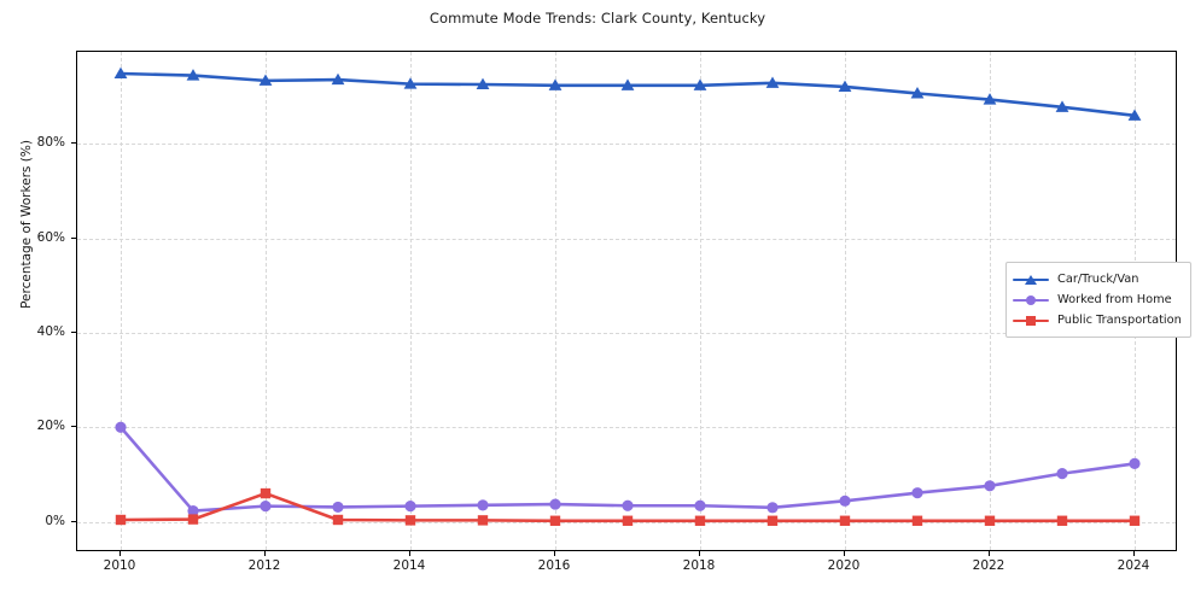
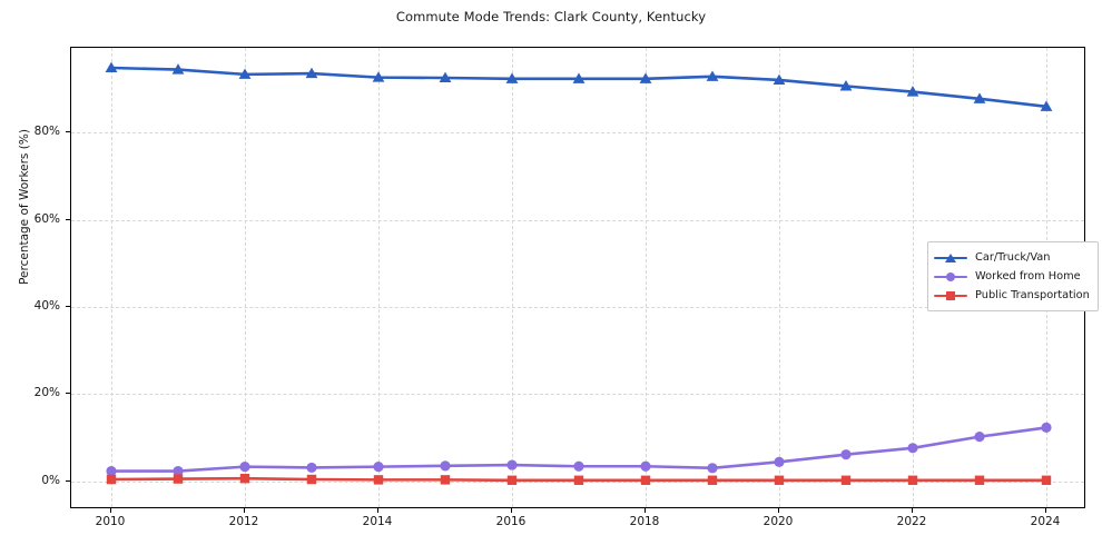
Worked from Home/2010: 20% -> 2%
Public Transportation/2012: 6% -> 1%
